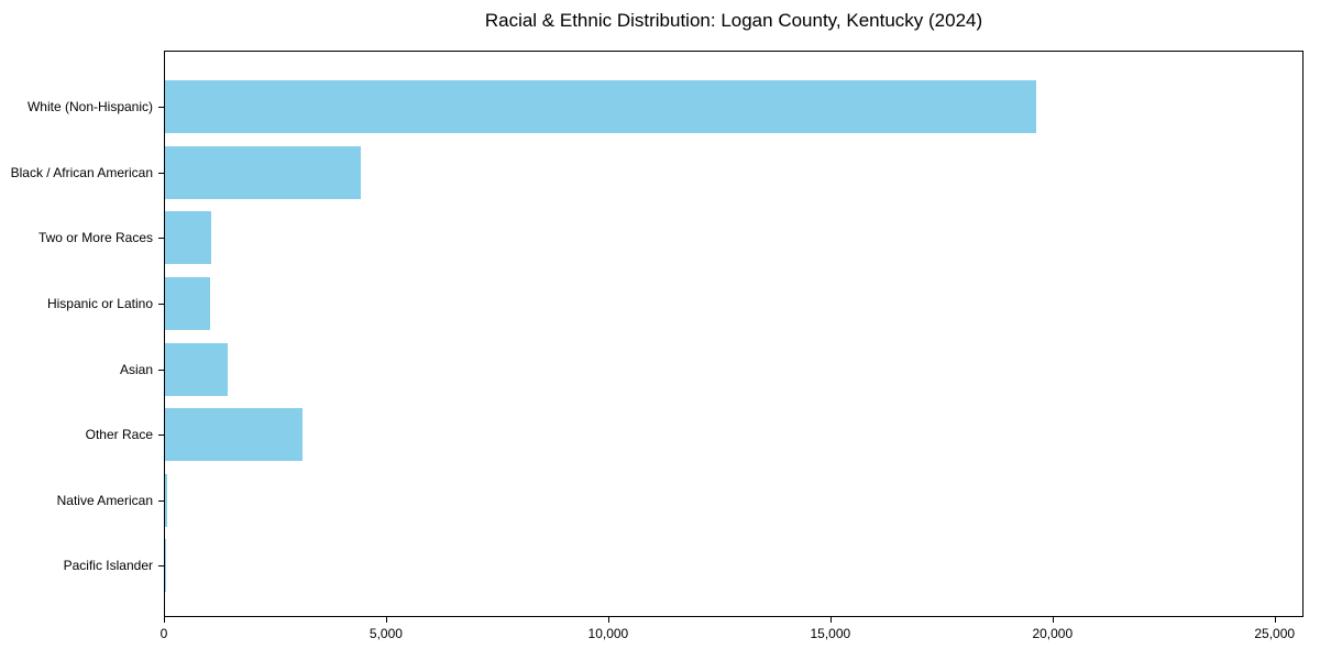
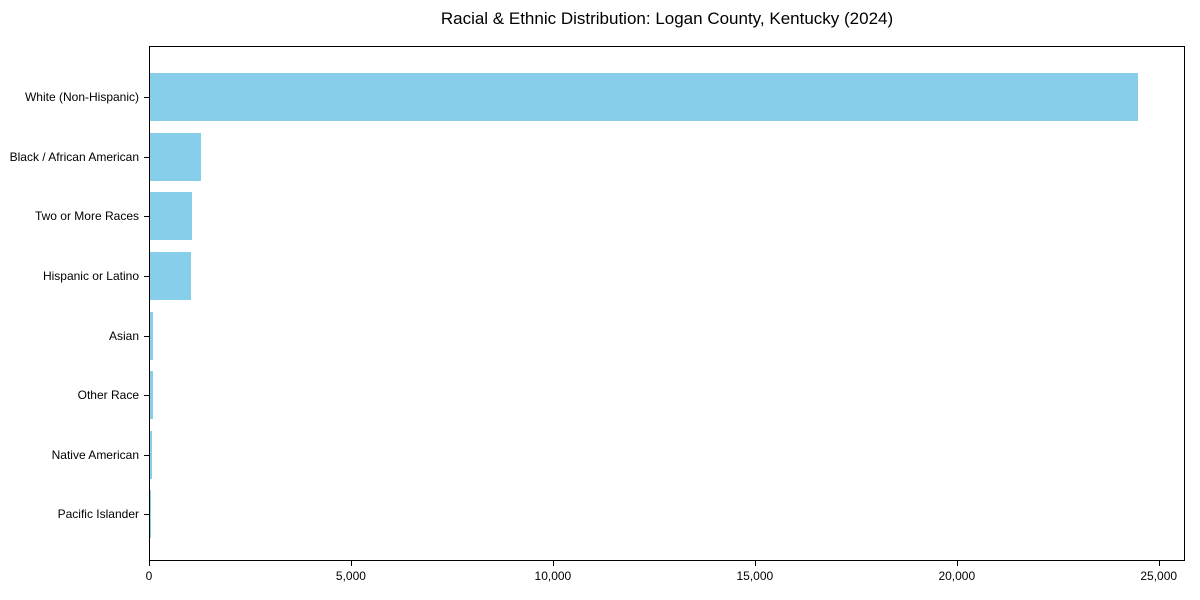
White (Non-Hispanic): 19600 -> 24500
Black / African American: 4400 -> 1300
Asian: 1400 -> 100
Other Race: 3100 -> 100
